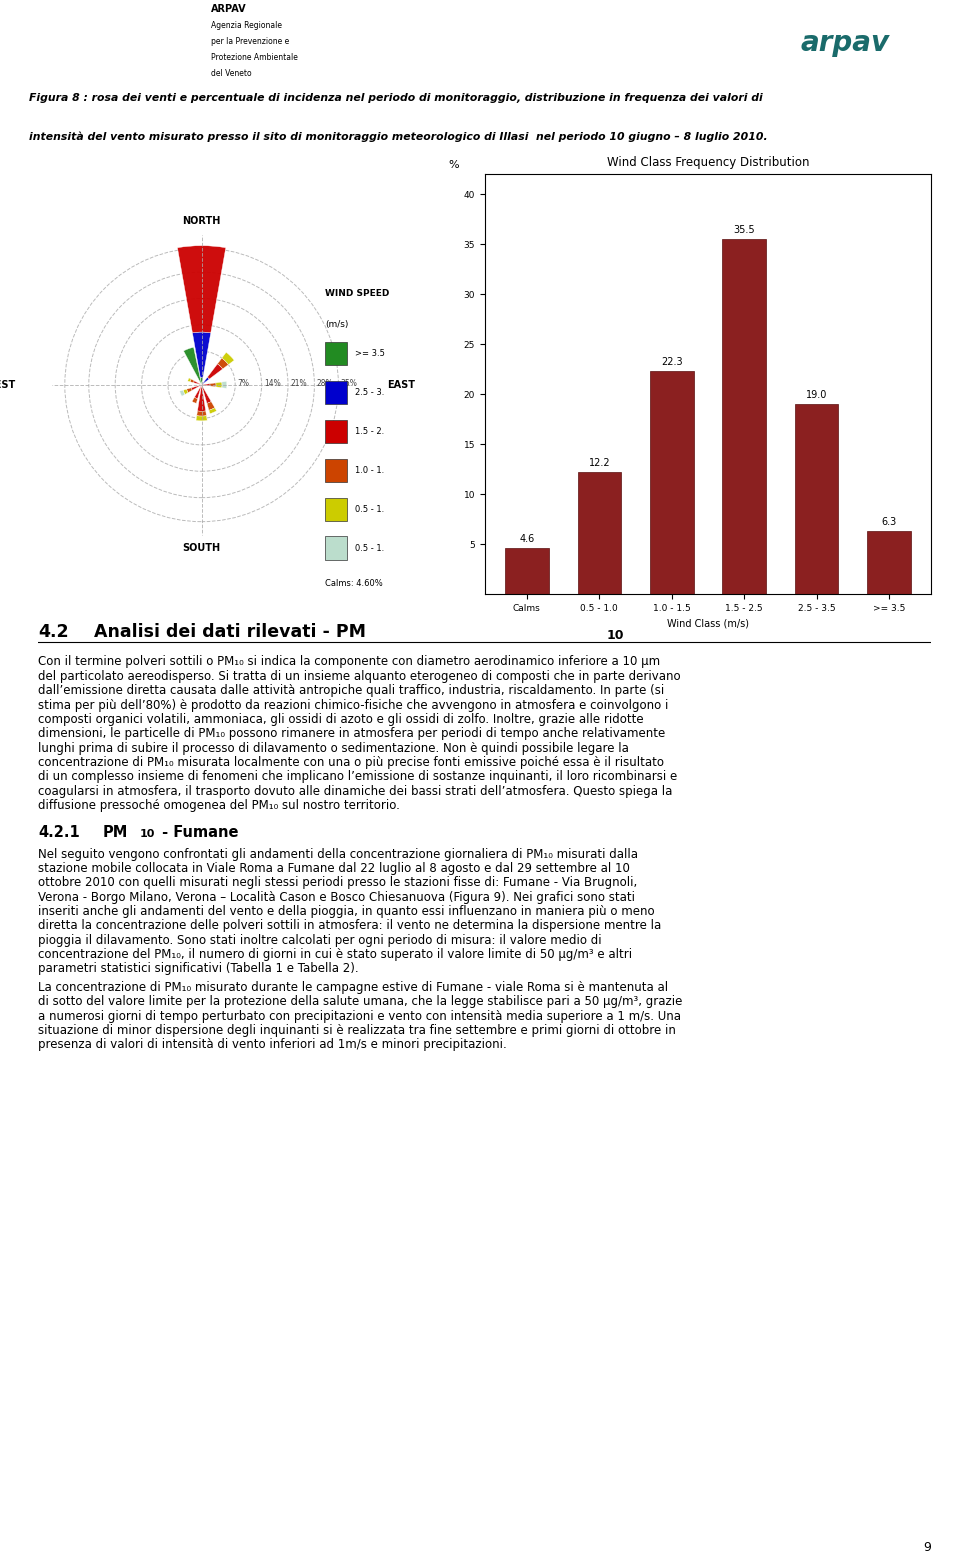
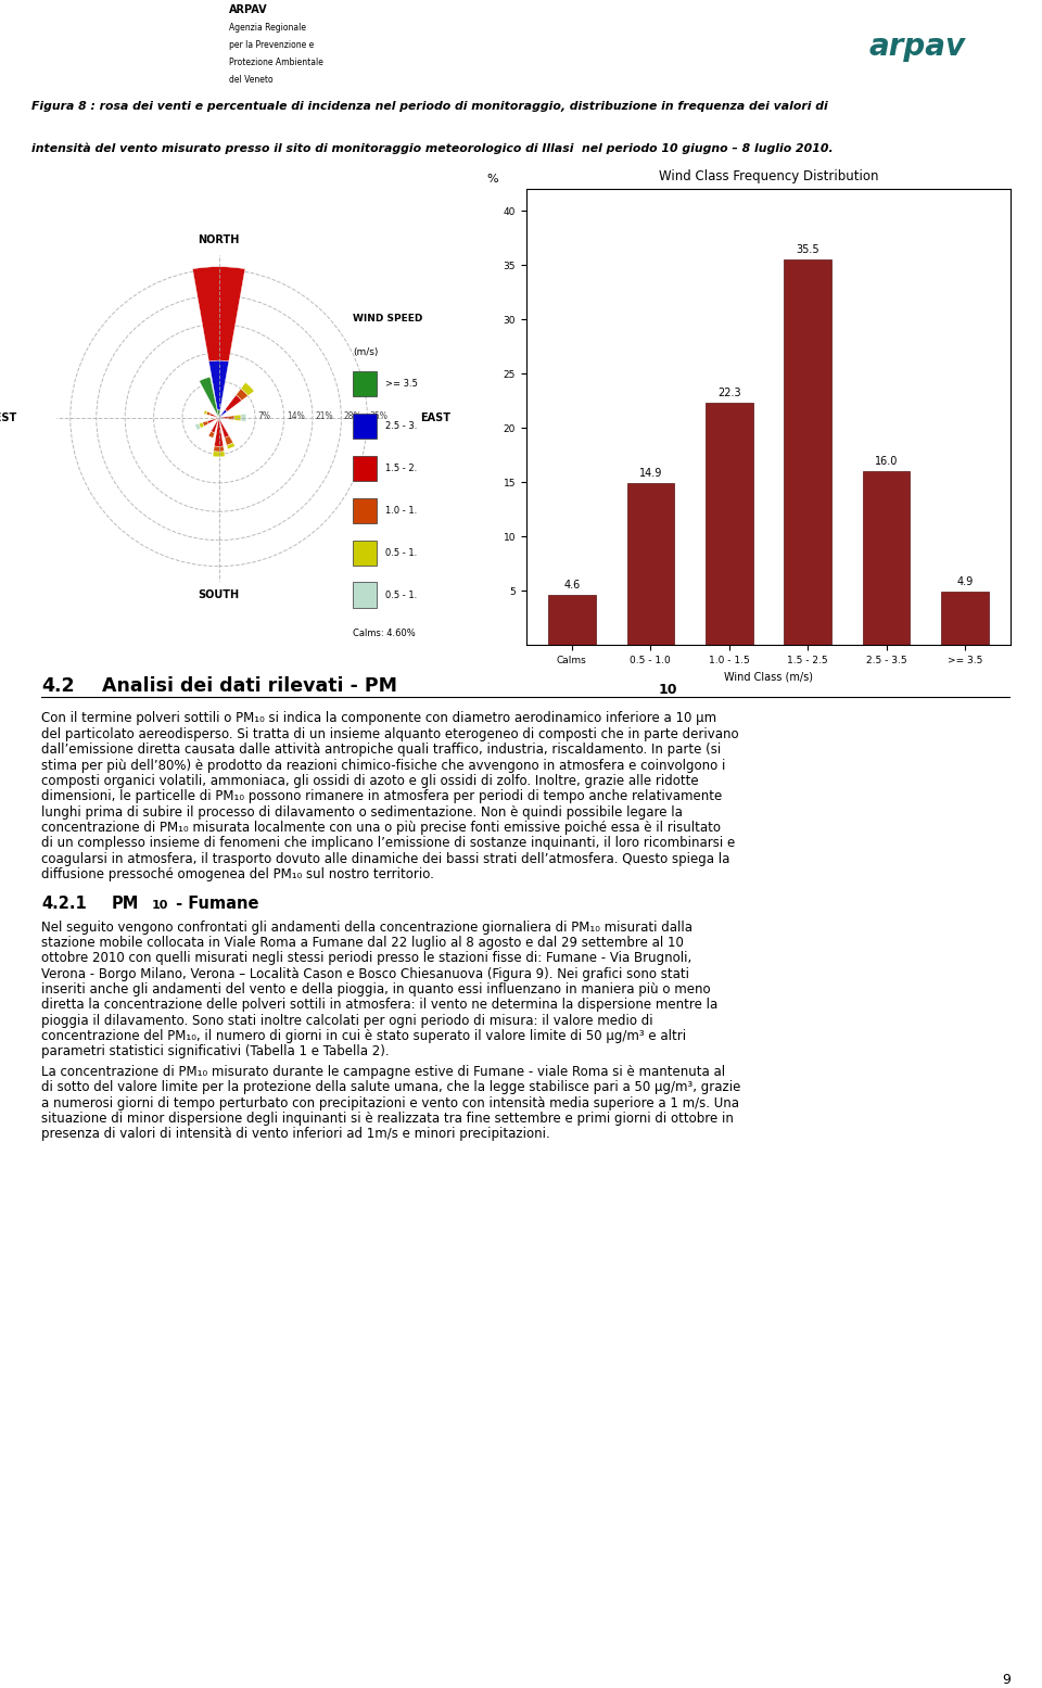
0.5 - 1.0: 12.2 -> 14.9
2.5 - 3.5: 19.0 -> 16.0
>= 3.5: 6.3 -> 4.9
